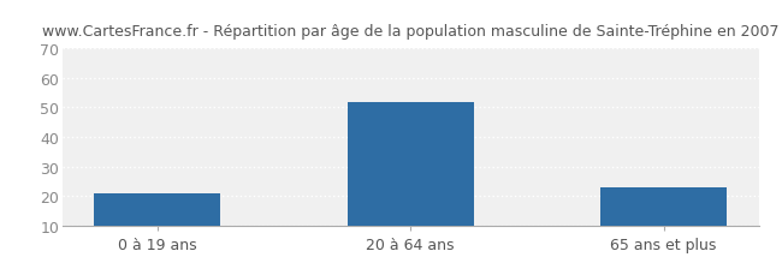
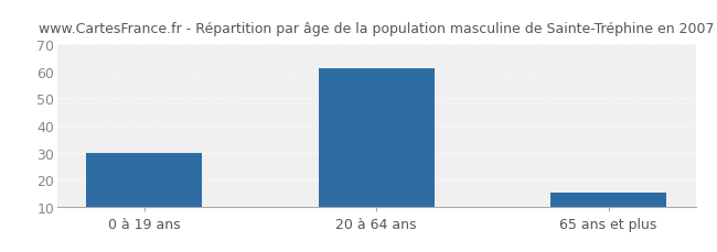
0 à 19 ans: 21 -> 30
20 à 64 ans: 52 -> 61
65 ans et plus: 23 -> 15
